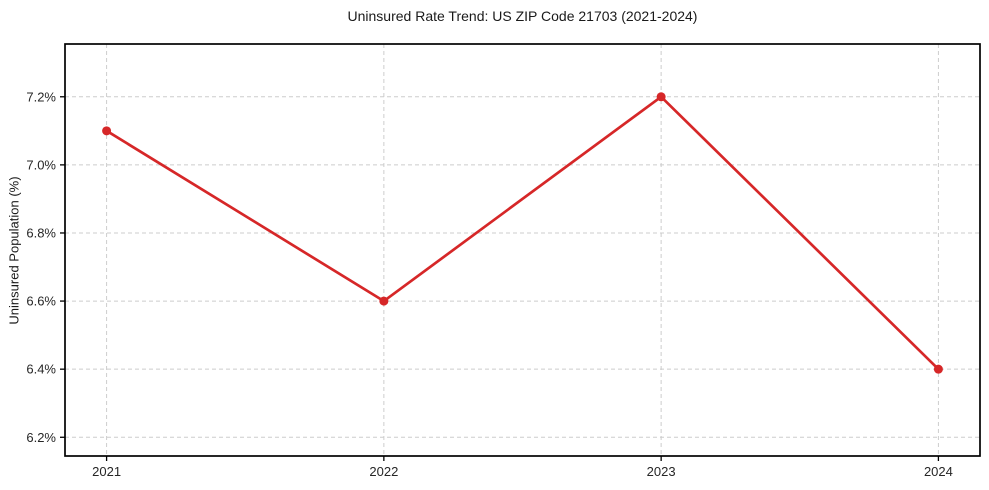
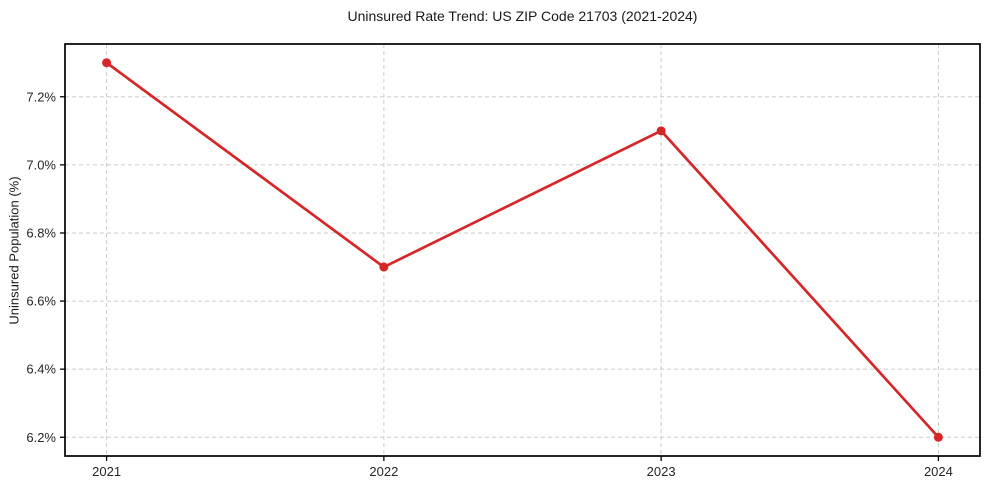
2021: 7.1% -> 7.3%
2022: 6.6% -> 6.7%
2023: 7.2% -> 7.1%
2024: 6.4% -> 6.2%
